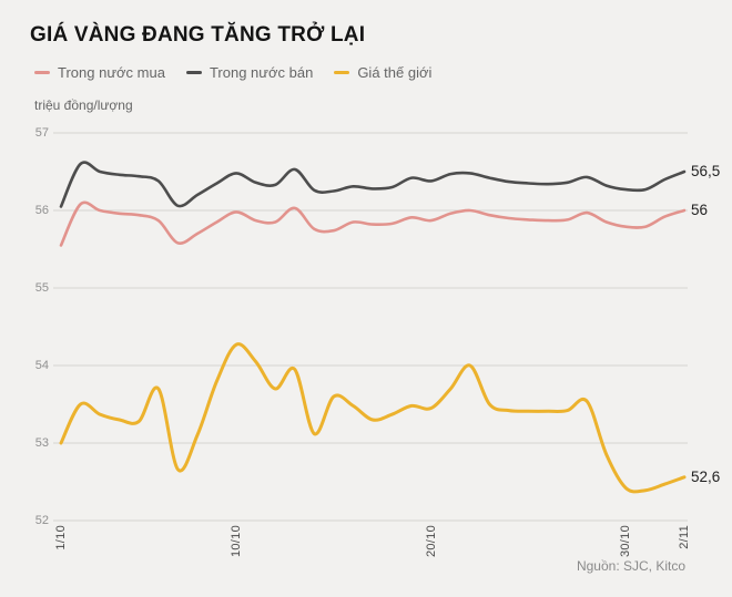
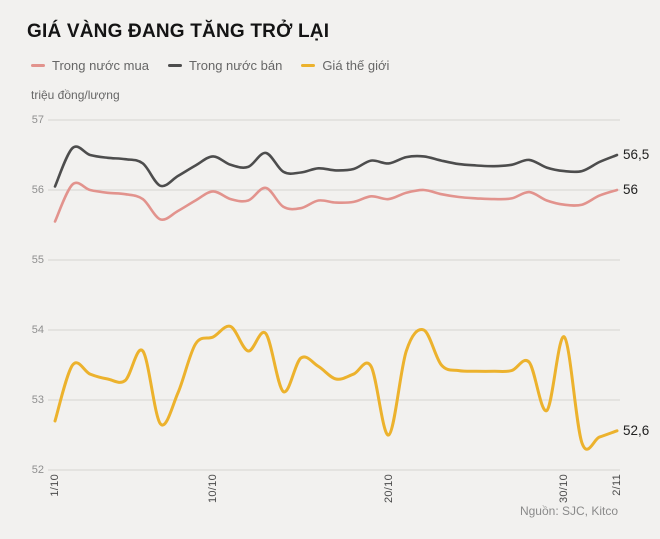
Giá thế giới/1/10: 53.0 -> 52.7
Giá thế giới/10/10: 54.3 -> 53.9
Giá thế giới/20/10: 53.5 -> 52.5
Giá thế giới/30/10: 52.4 -> 53.9
